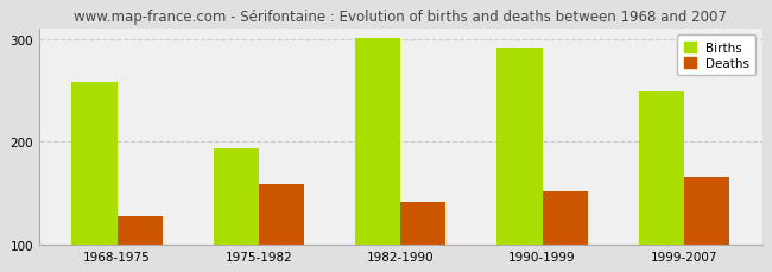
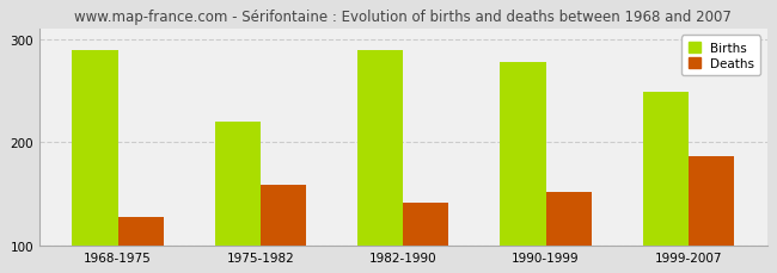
Births/1968-1975: 258 -> 290
Births/1975-1982: 193 -> 220
Births/1982-1990: 301 -> 290
Births/1990-1999: 292 -> 278
Deaths/1999-2007: 166 -> 186
